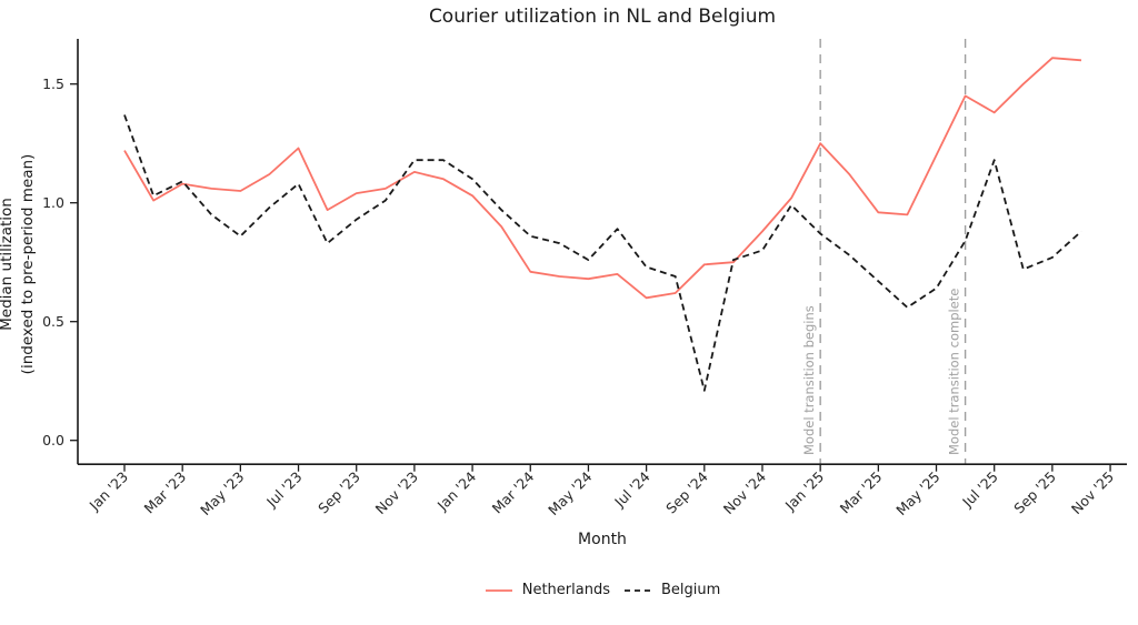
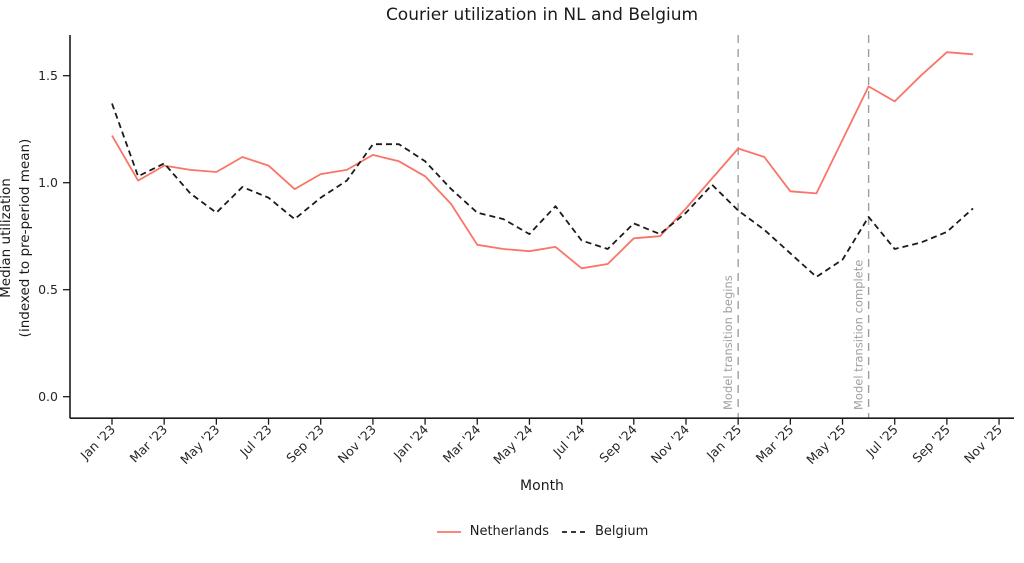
Netherlands/Jul '23: 1.23 -> 1.08
Belgium/Jul '23: 1.08 -> 0.93
Belgium/Sep '24: 0.21 -> 0.81
Belgium/Nov '24: 0.80 -> 0.86
Netherlands/Jan '25: 1.25 -> 1.16
Belgium/Jul '25: 1.18 -> 0.69
